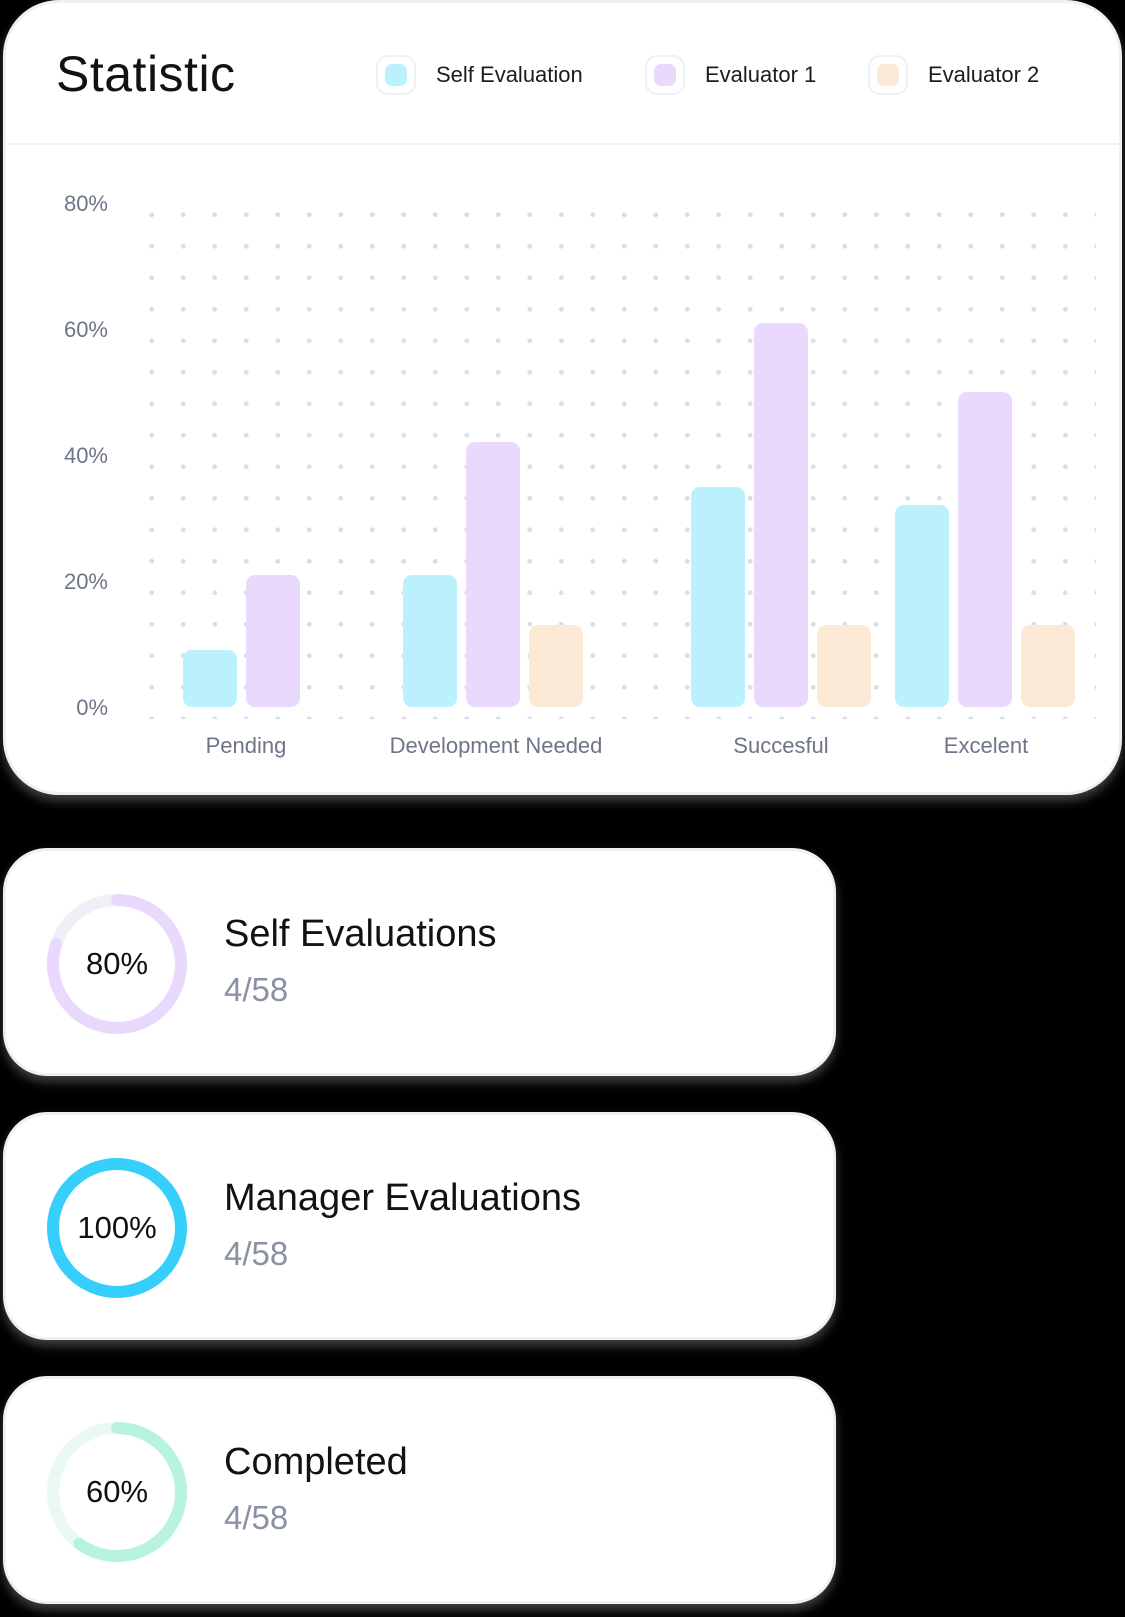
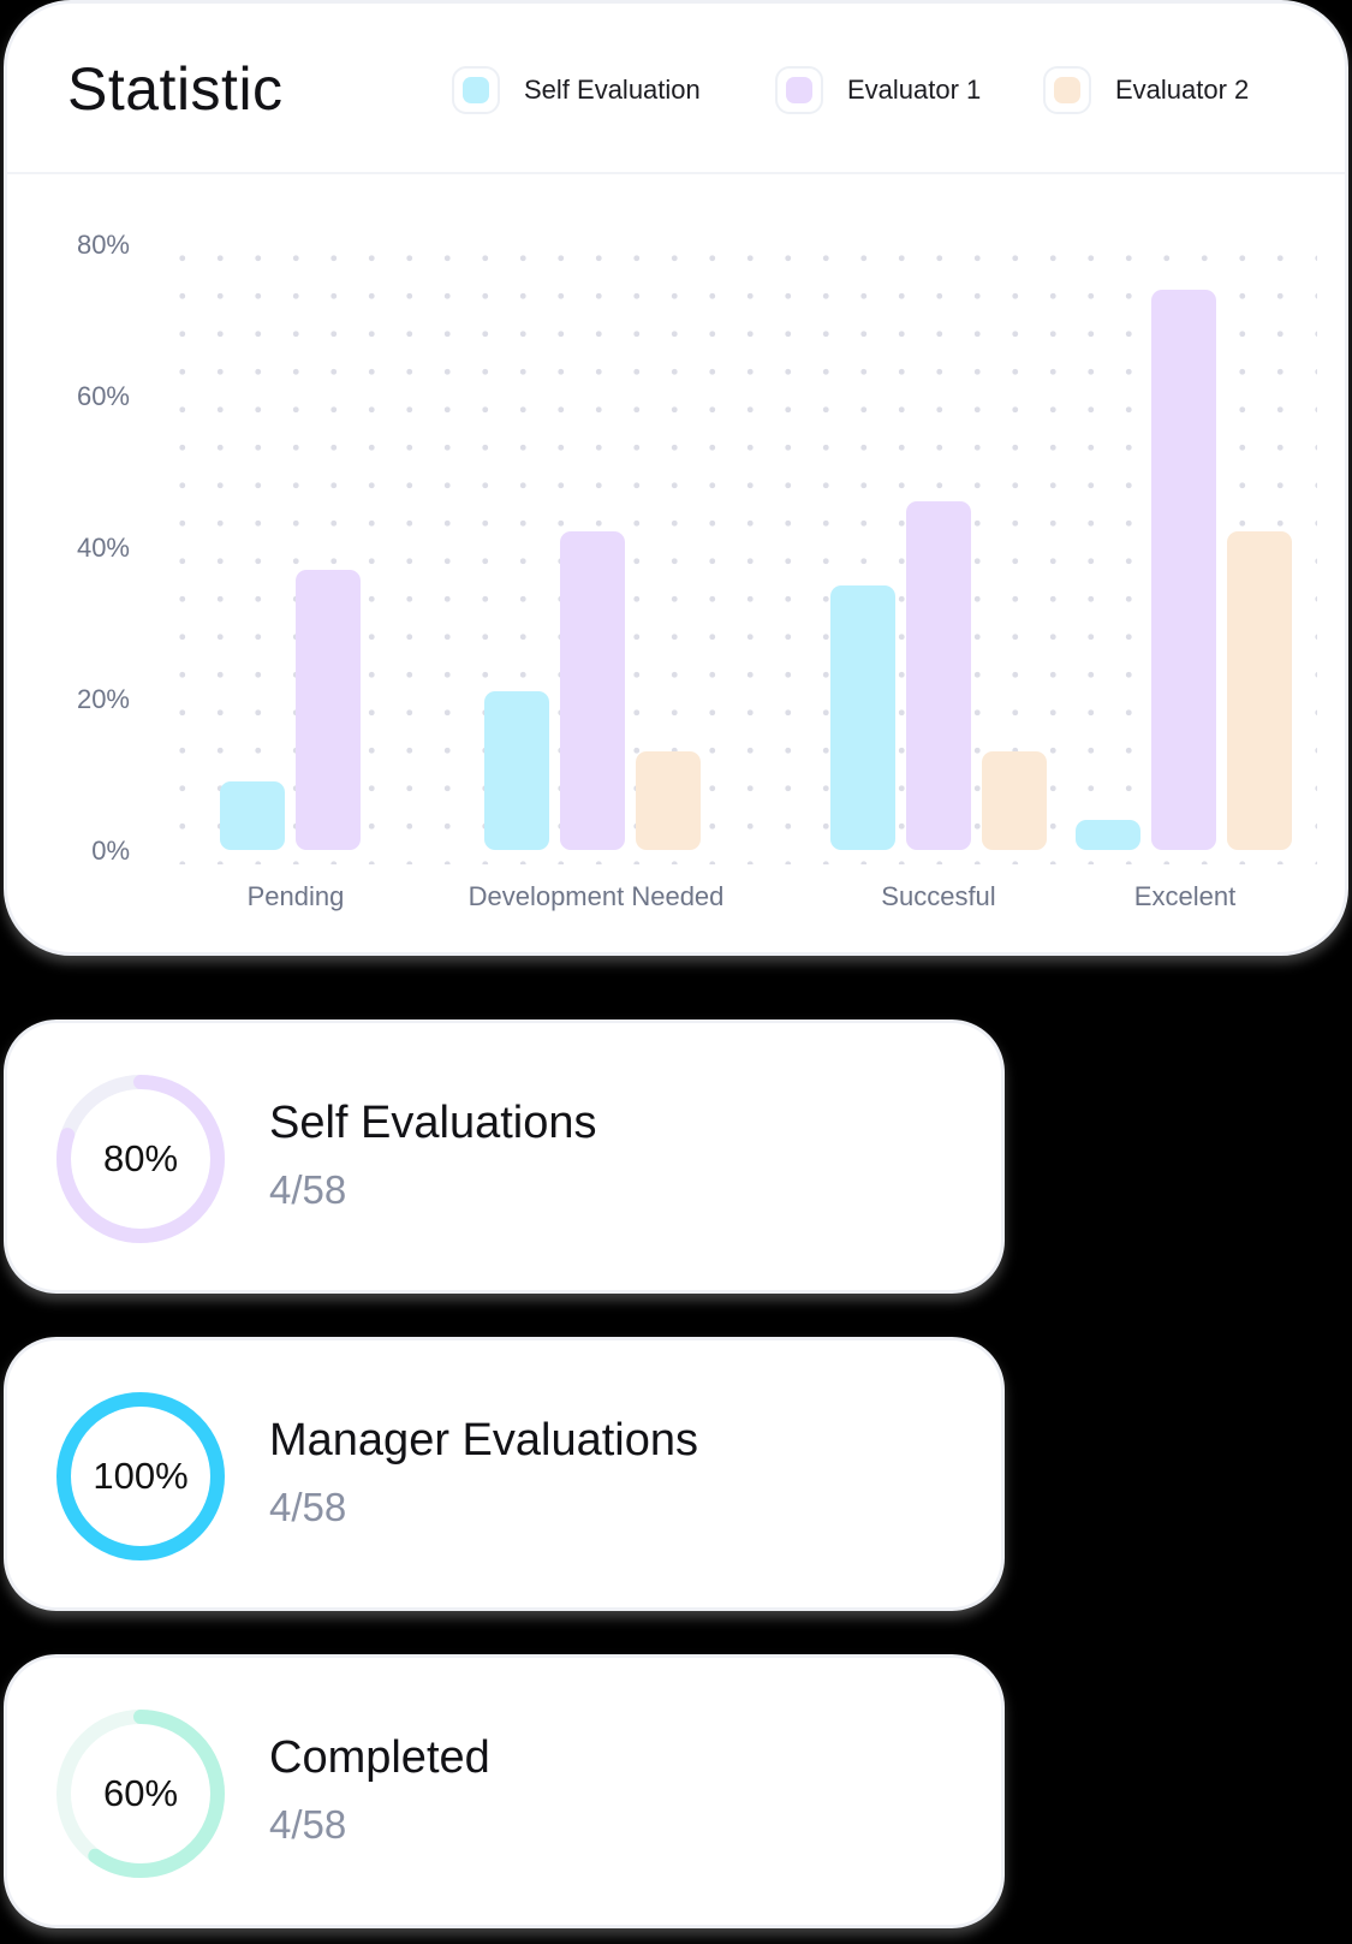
Evaluator 1/Pending: 21% -> 37%
Evaluator 1/Succesful: 61% -> 46%
Self Evaluation/Excelent: 32% -> 4%
Evaluator 1/Excelent: 50% -> 74%
Evaluator 2/Excelent: 13% -> 42%
